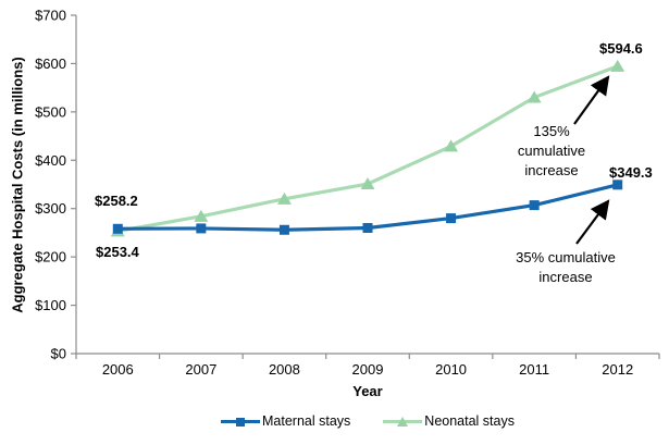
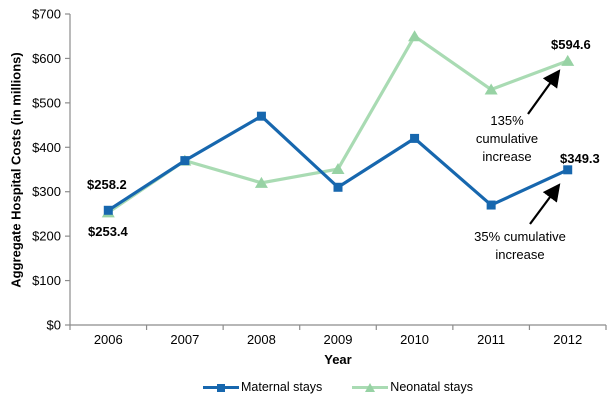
Maternal stays/2007: $260 -> $370
Neonatal stays/2007: $280 -> $370
Maternal stays/2008: $260 -> $470
Maternal stays/2009: $260 -> $310
Maternal stays/2010: $280 -> $420
Neonatal stays/2010: $430 -> $650
Maternal stays/2011: $310 -> $270
